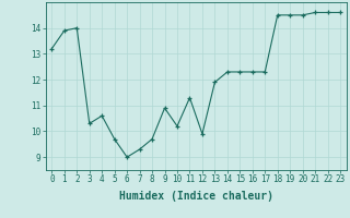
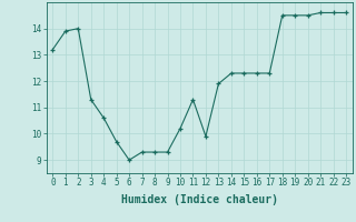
3: 10.3 -> 11.3
8: 9.7 -> 9.3
9: 10.9 -> 9.3
